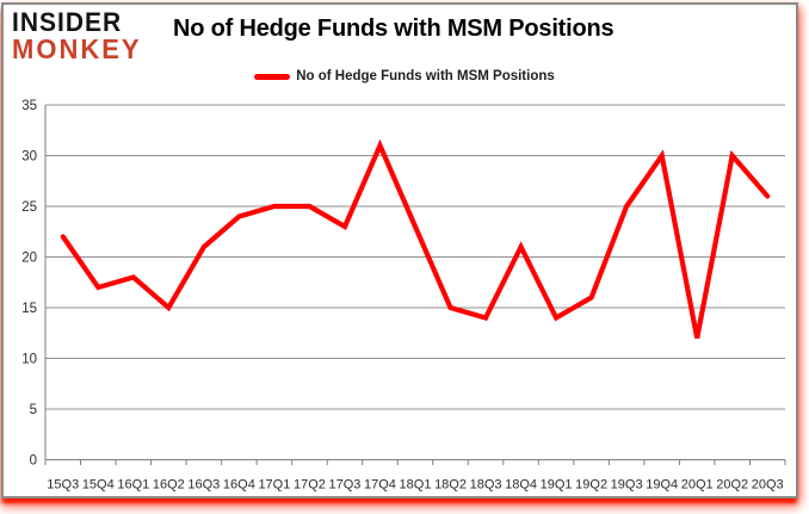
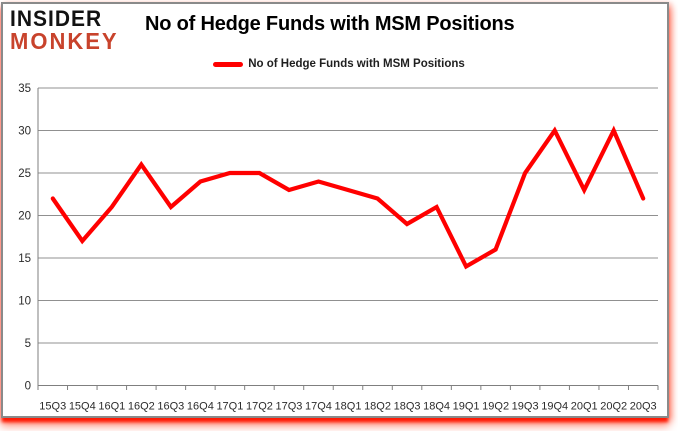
16Q1: 18 -> 21
16Q2: 15 -> 26
17Q4: 31 -> 24
18Q2: 15 -> 22
18Q3: 14 -> 19
20Q1: 12 -> 23
20Q3: 26 -> 22
